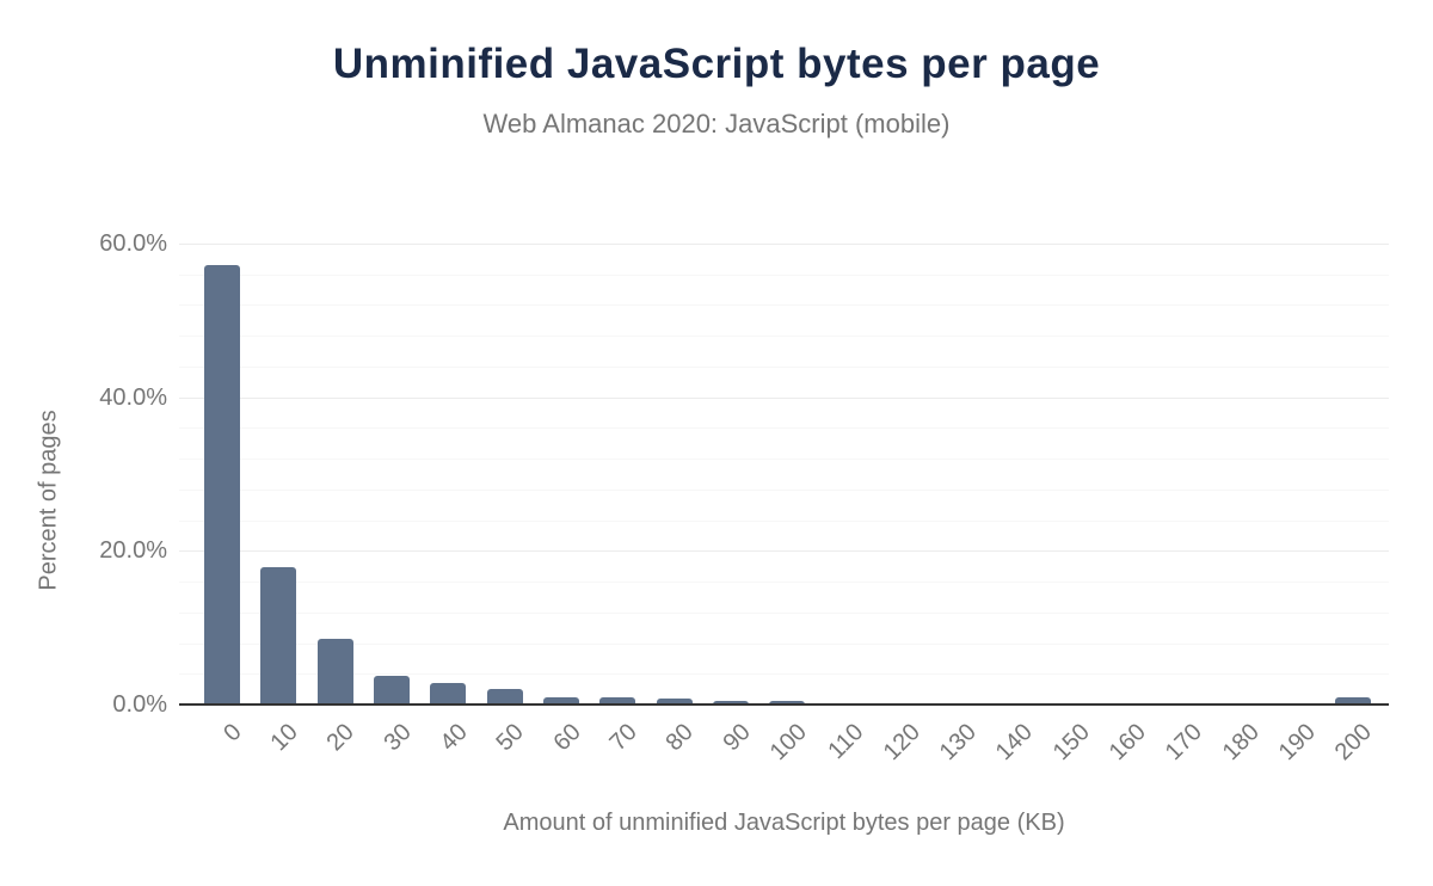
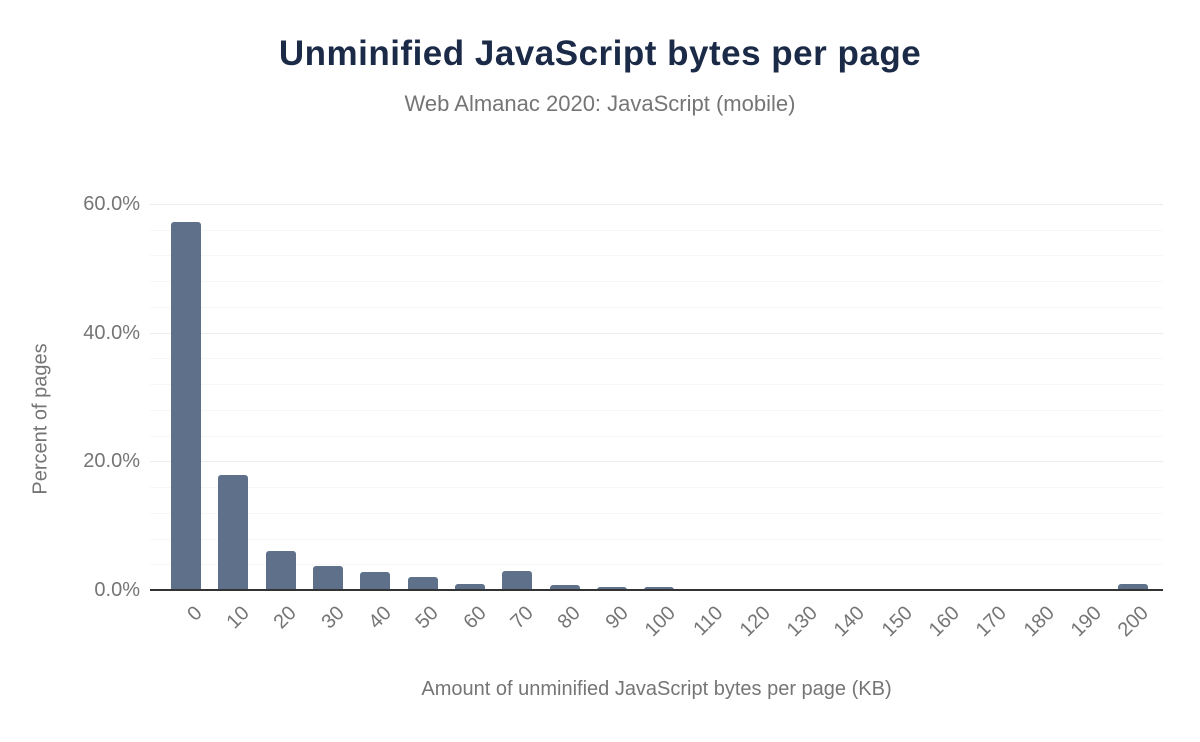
20: 8% -> 6%
70: 1% -> 3%
